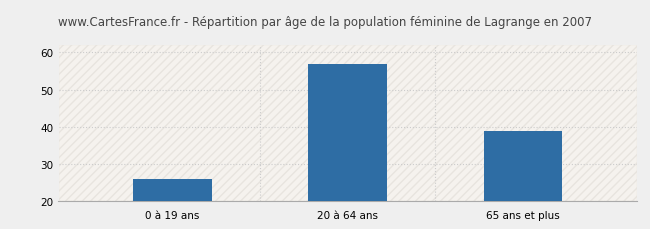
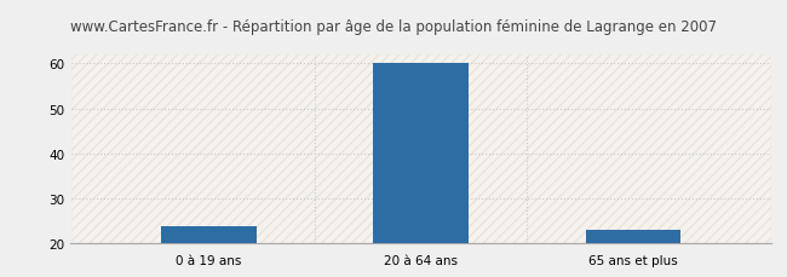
0 à 19 ans: 26 -> 24
20 à 64 ans: 57 -> 60
65 ans et plus: 39 -> 23
